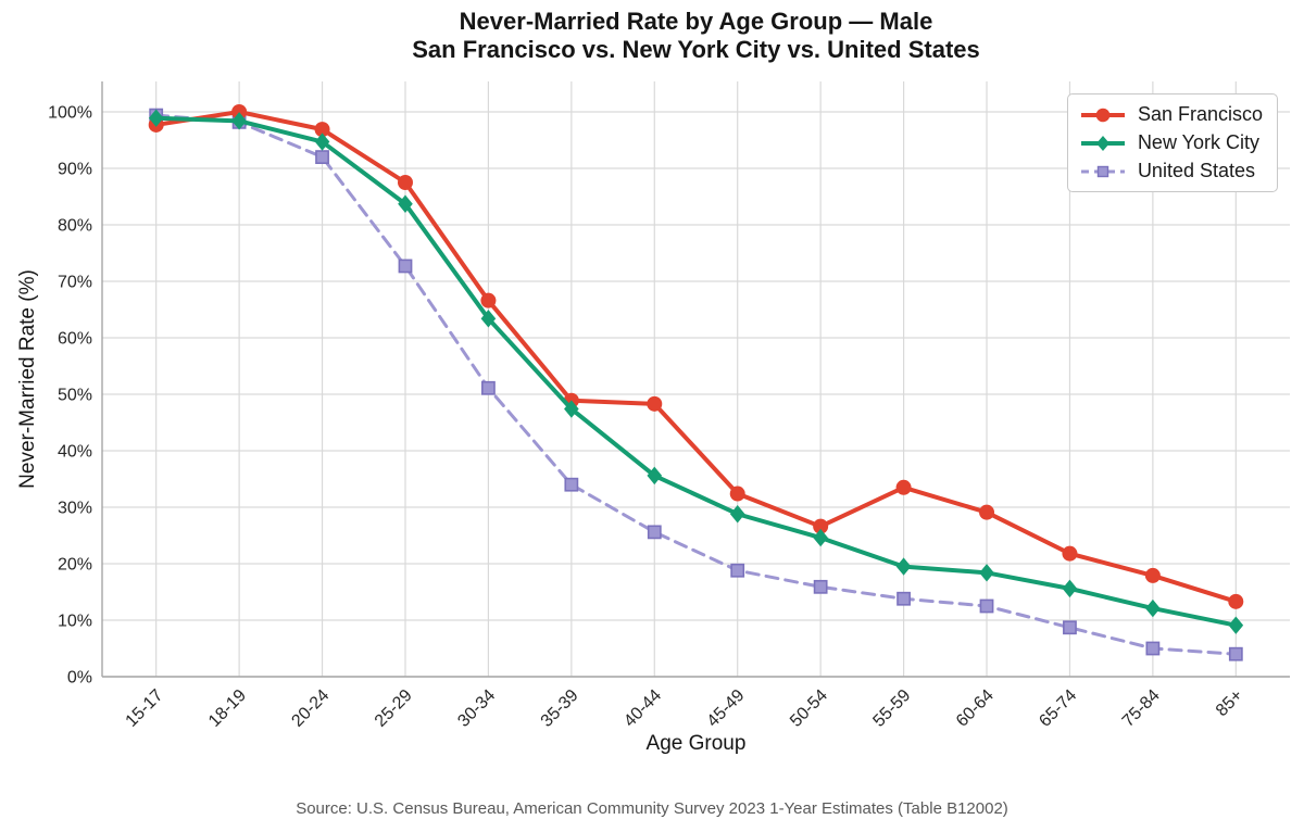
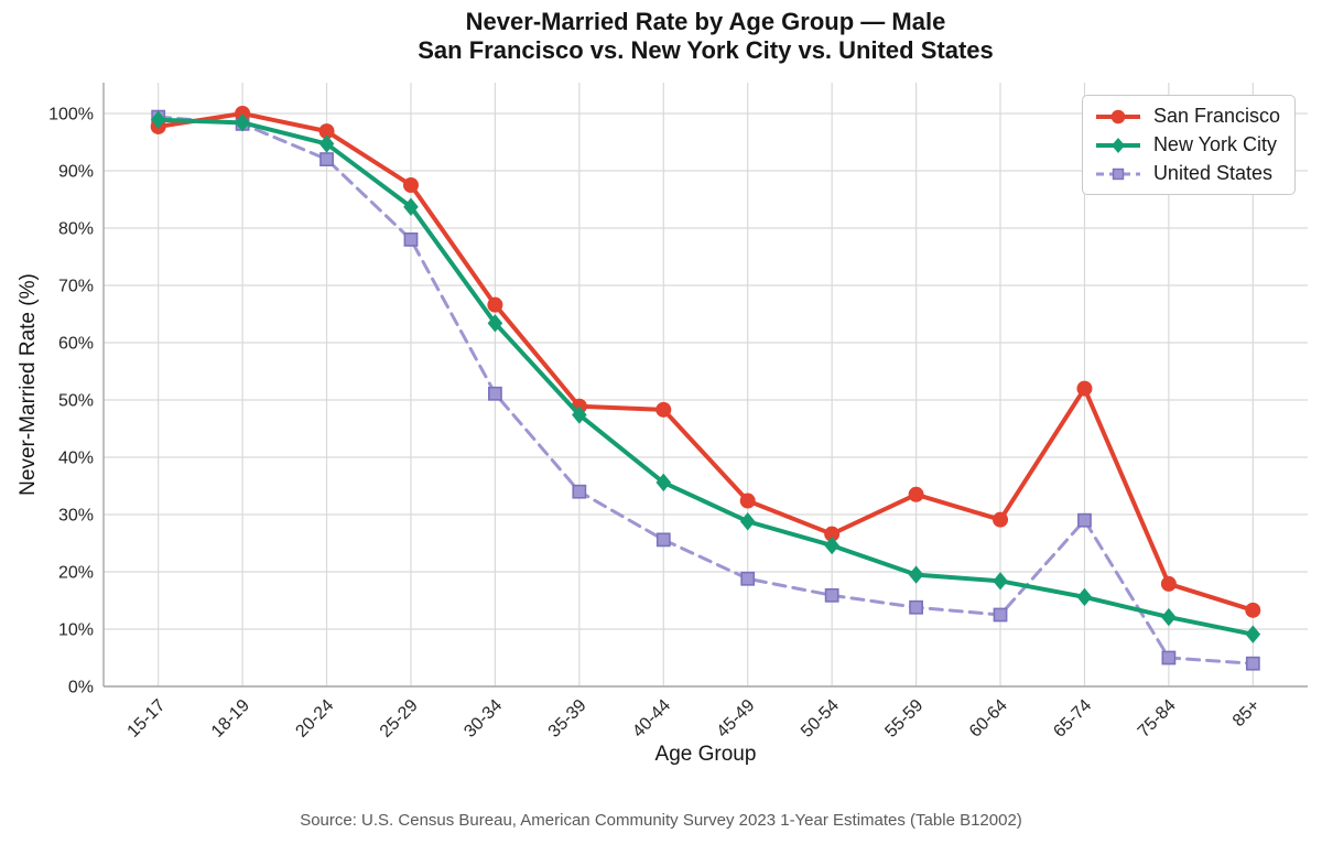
United States/25-29: 73% -> 78%
San Francisco/65-74: 22% -> 52%
United States/65-74: 9% -> 29%
